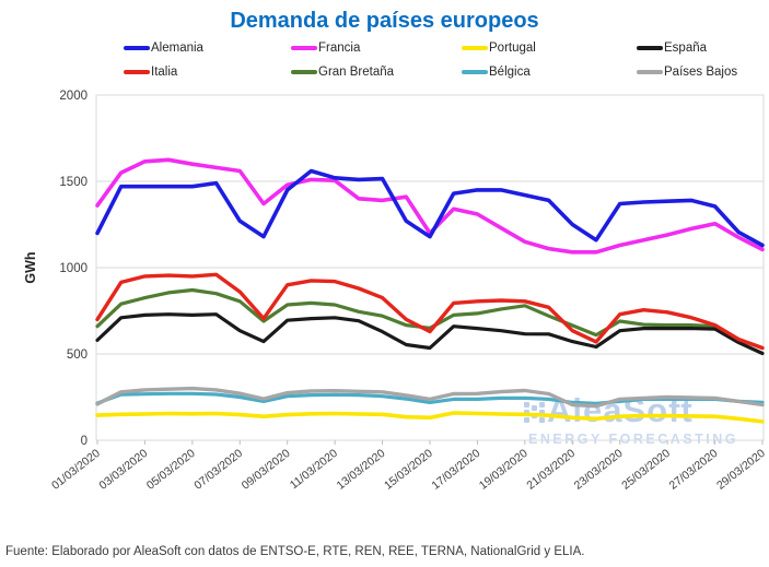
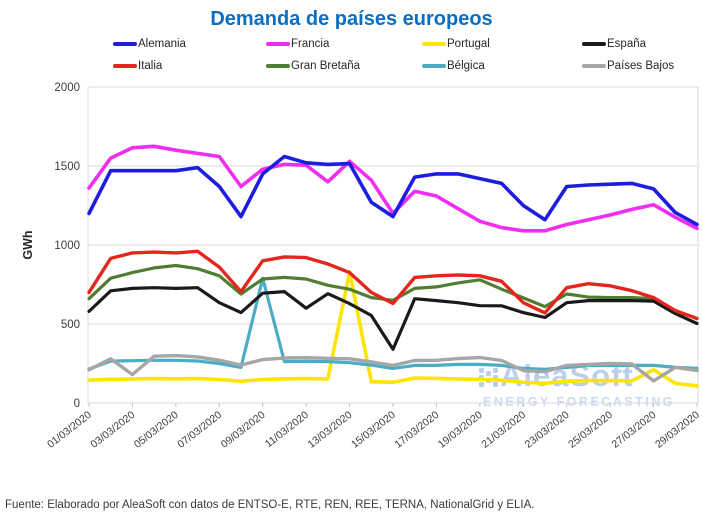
Países Bajos/03/03/2020: 290 -> 180
Alemania/07/03/2020: 1270 -> 1370
Bélgica/09/03/2020: 260 -> 790
España/11/03/2020: 710 -> 600
Portugal/13/03/2020: 150 -> 830
Francia/13/03/2020: 1390 -> 1530
España/15/03/2020: 540 -> 340
Portugal/27/03/2020: 140 -> 210
Países Bajos/27/03/2020: 240 -> 140
